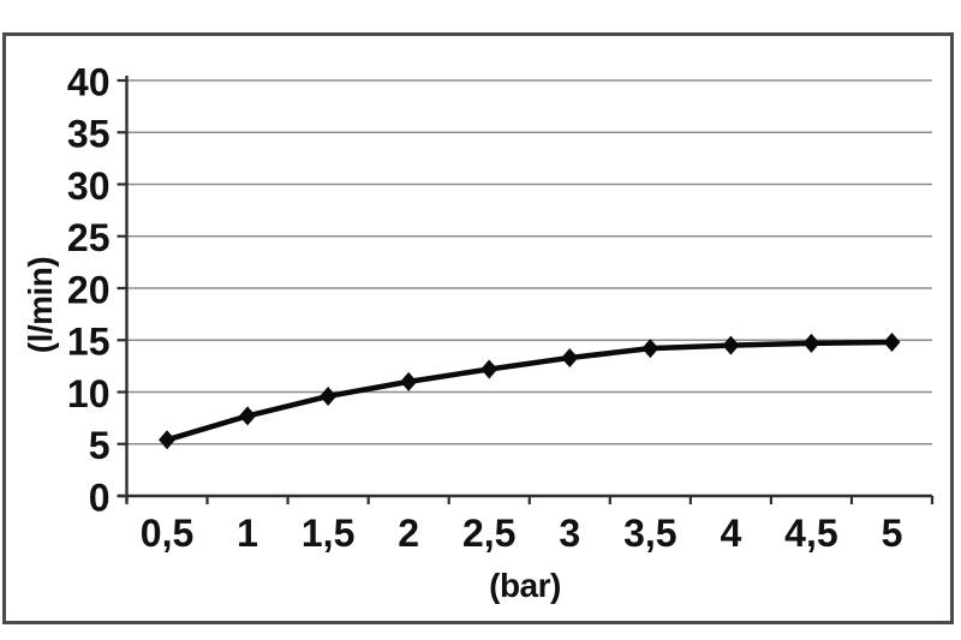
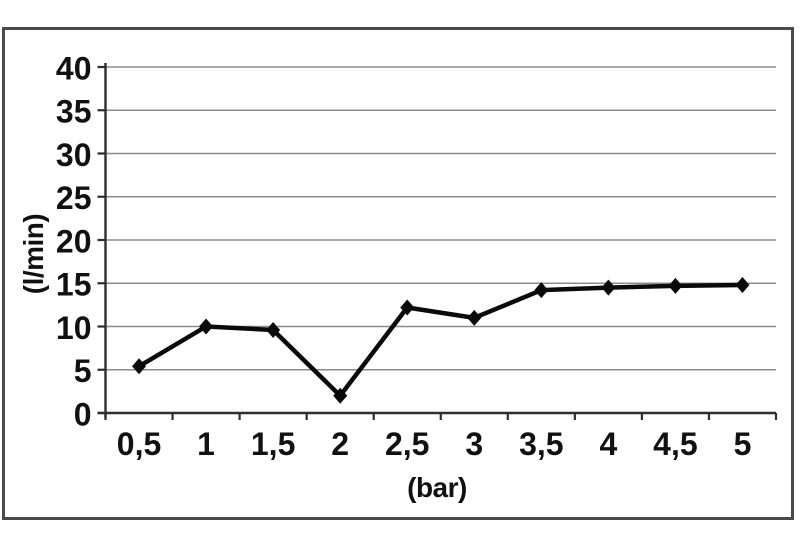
1: 8 -> 10
2: 11 -> 2
3: 13 -> 11
